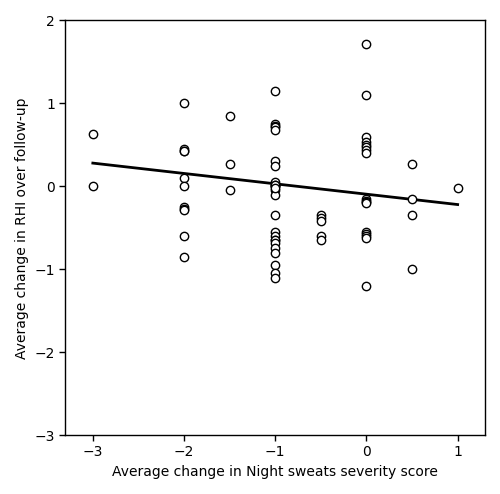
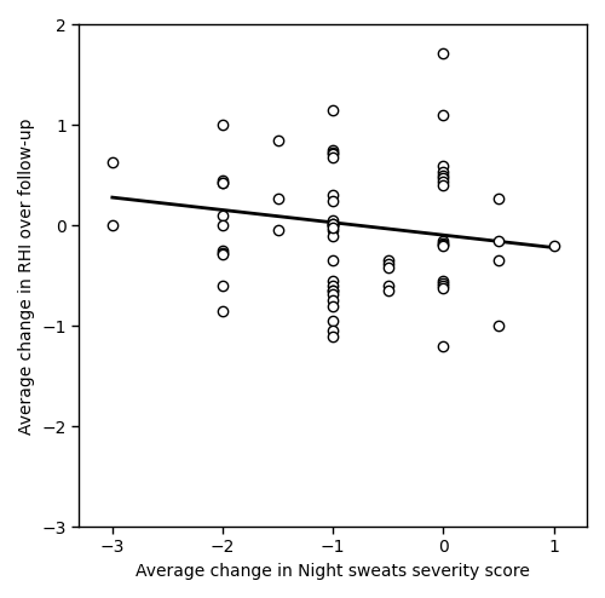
1: -0.02 -> -0.20
